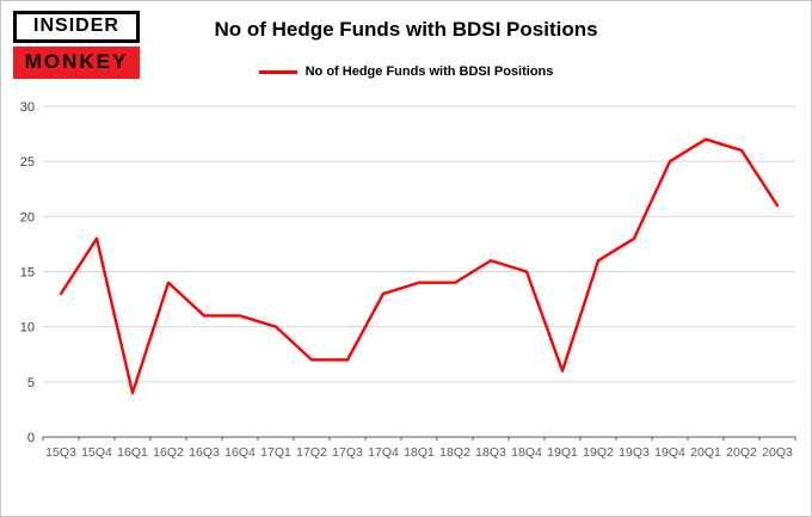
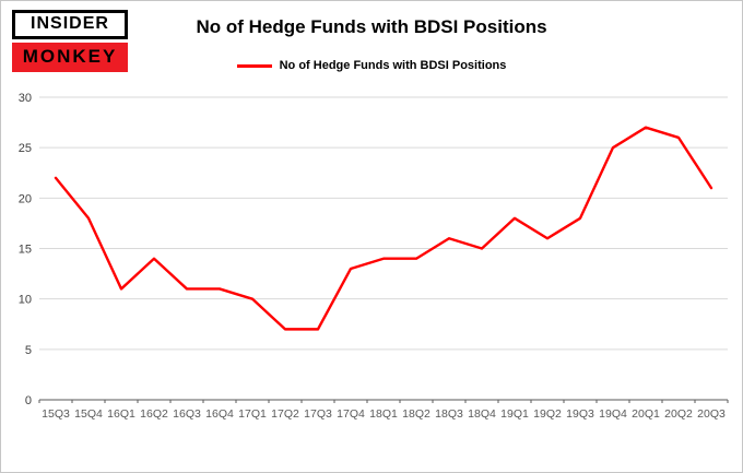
15Q3: 13 -> 22
16Q1: 4 -> 11
19Q1: 6 -> 18
